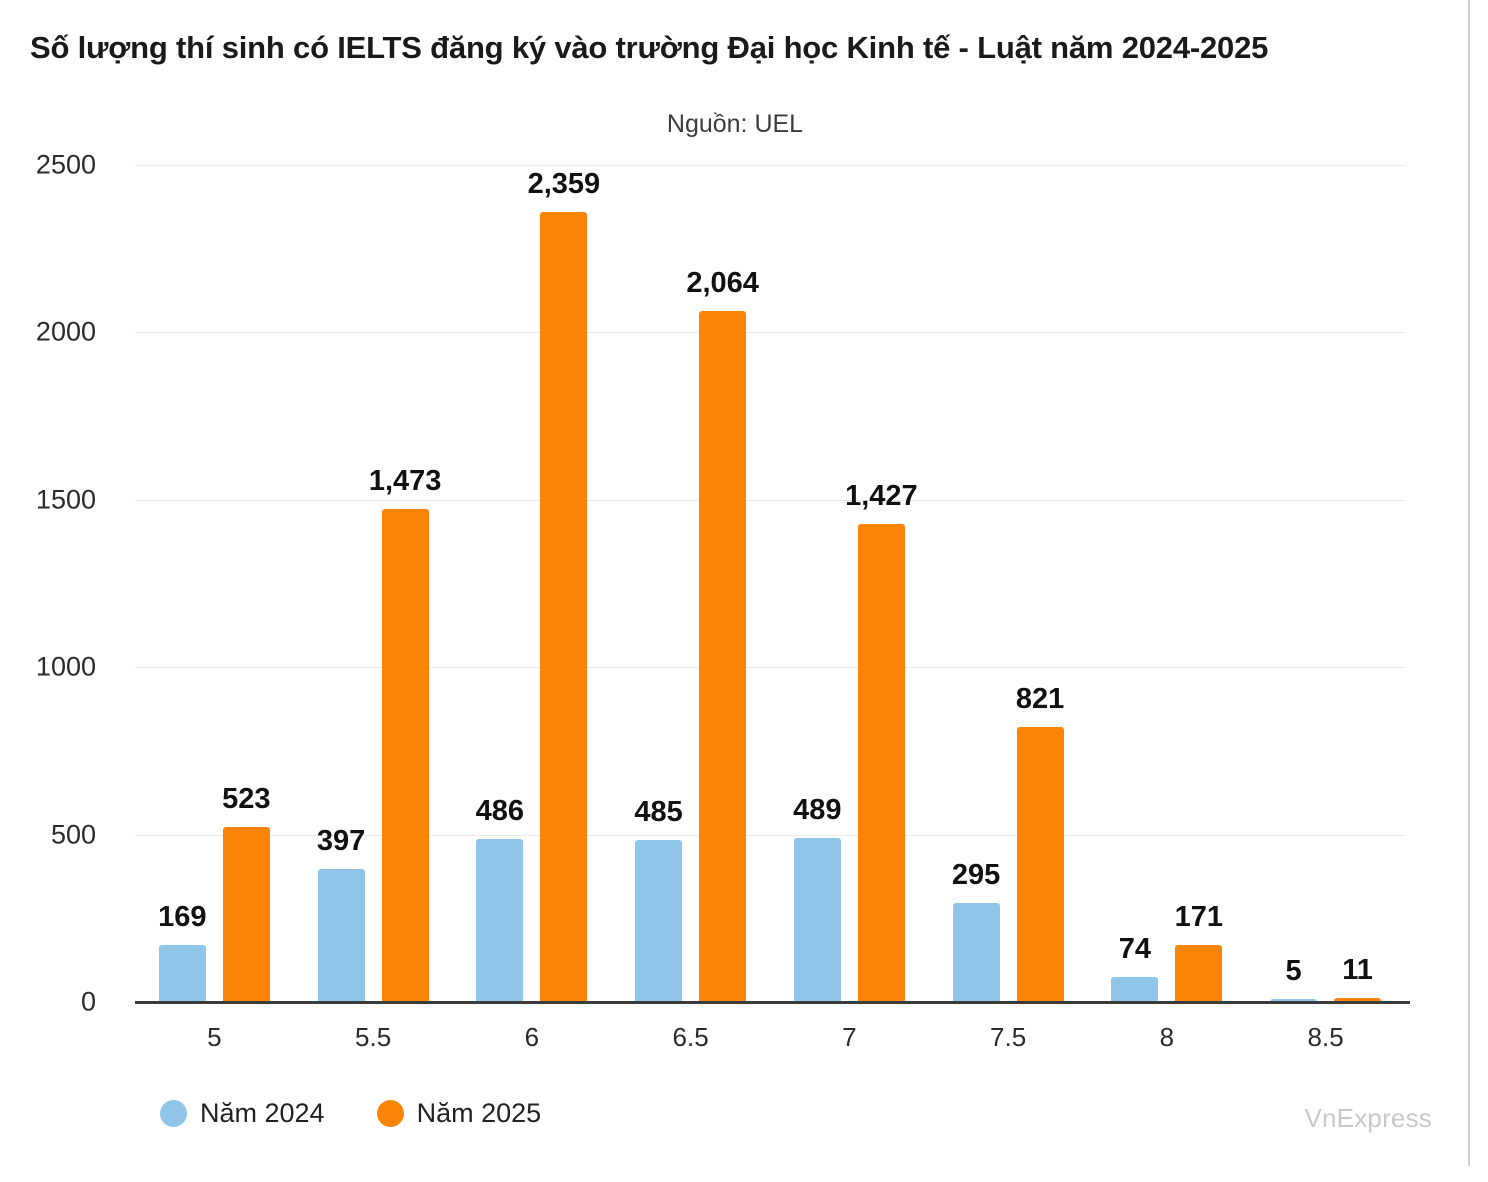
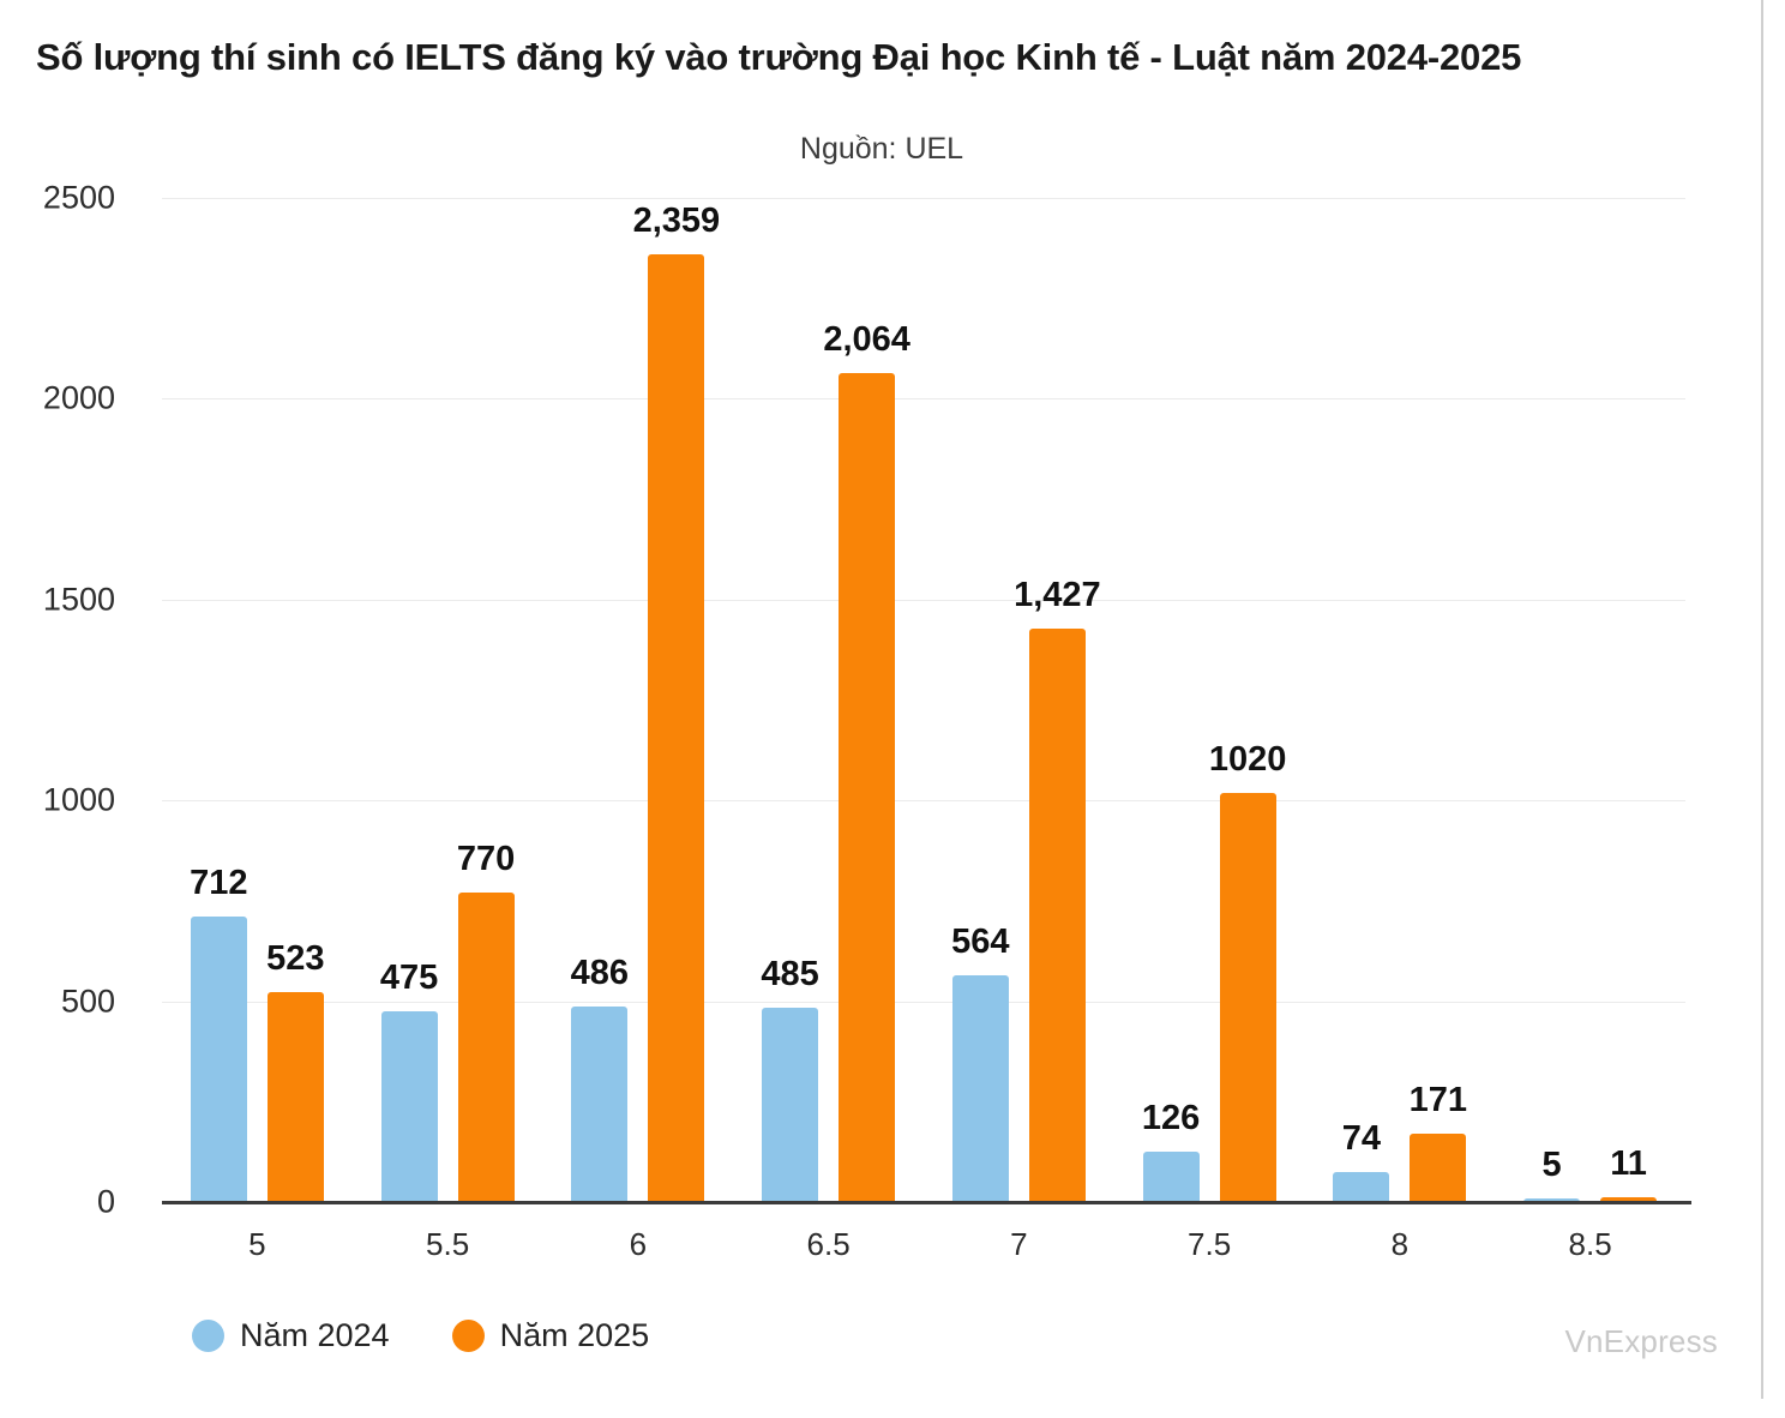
Năm 2024/5: 169 -> 712
Năm 2024/5.5: 397 -> 475
Năm 2025/5.5: 1,473 -> 770
Năm 2024/7: 489 -> 564
Năm 2024/7.5: 295 -> 126
Năm 2025/7.5: 821 -> 1020
